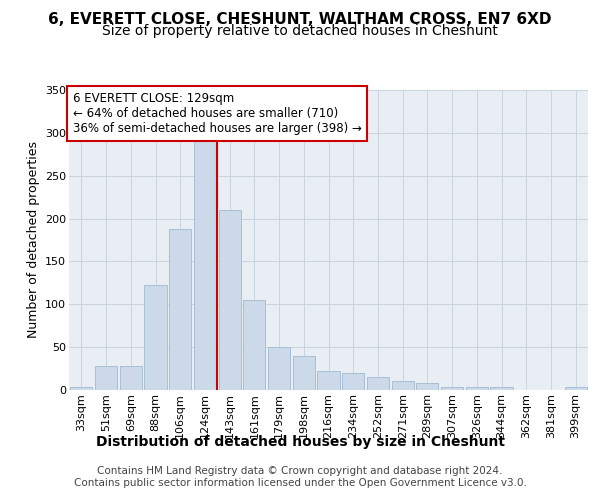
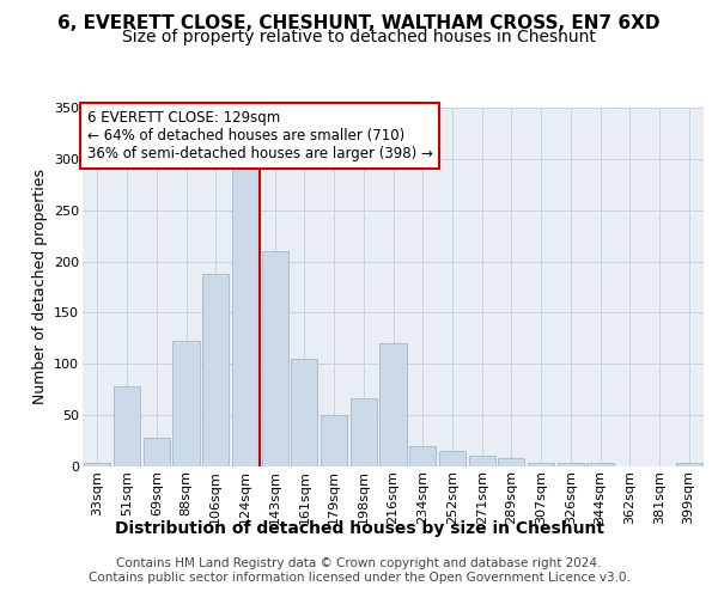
51sqm: 28 -> 78
198sqm: 40 -> 66
216sqm: 22 -> 120
